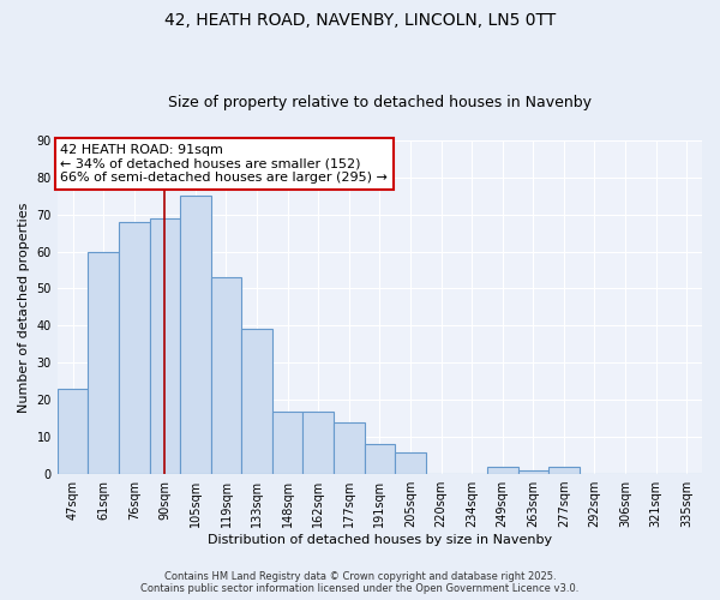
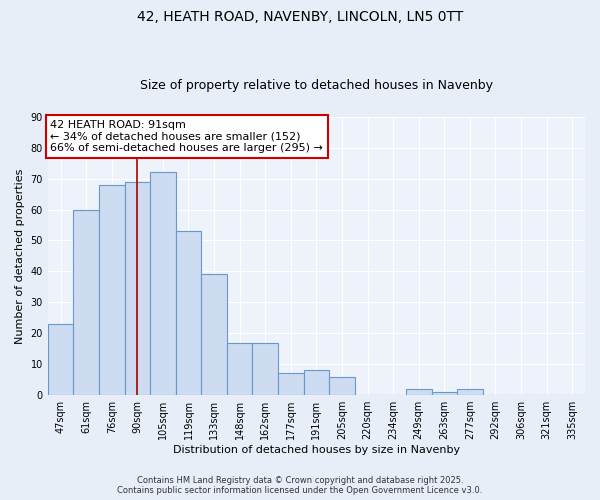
105sqm: 75 -> 72
177sqm: 14 -> 7
